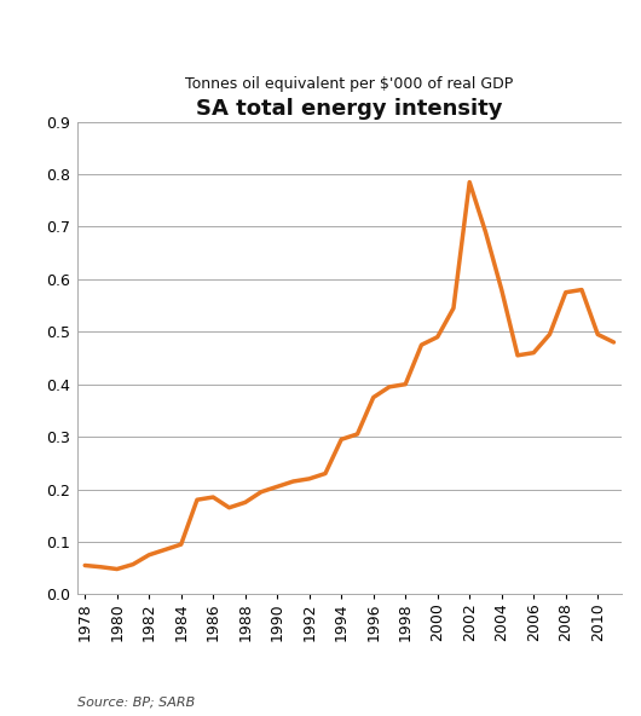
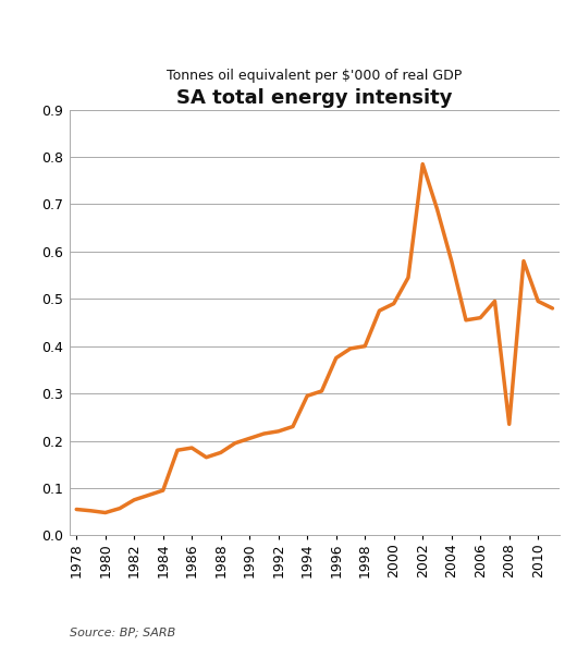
2008: 0.575 -> 0.235
